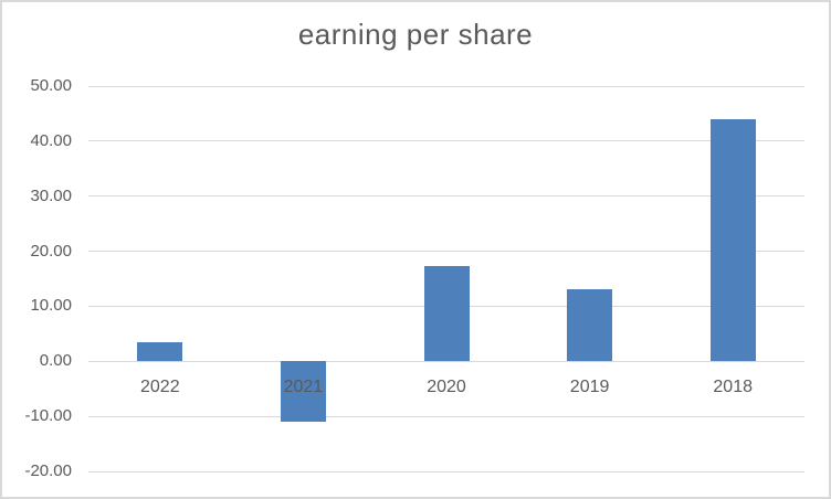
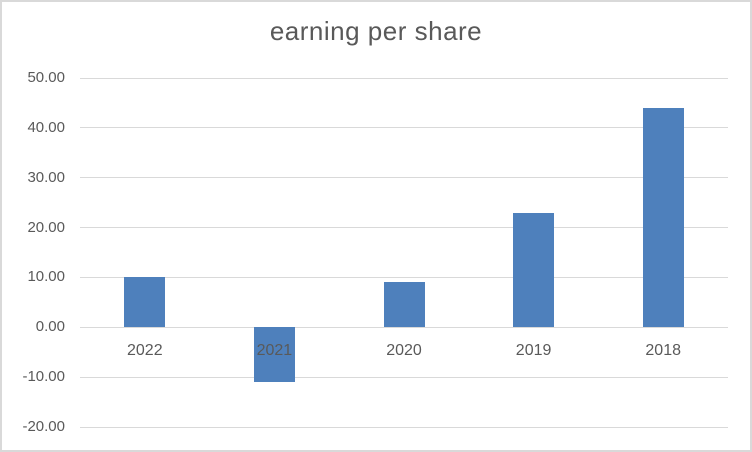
2022: 4 -> 10
2020: 17 -> 9
2019: 13 -> 23
